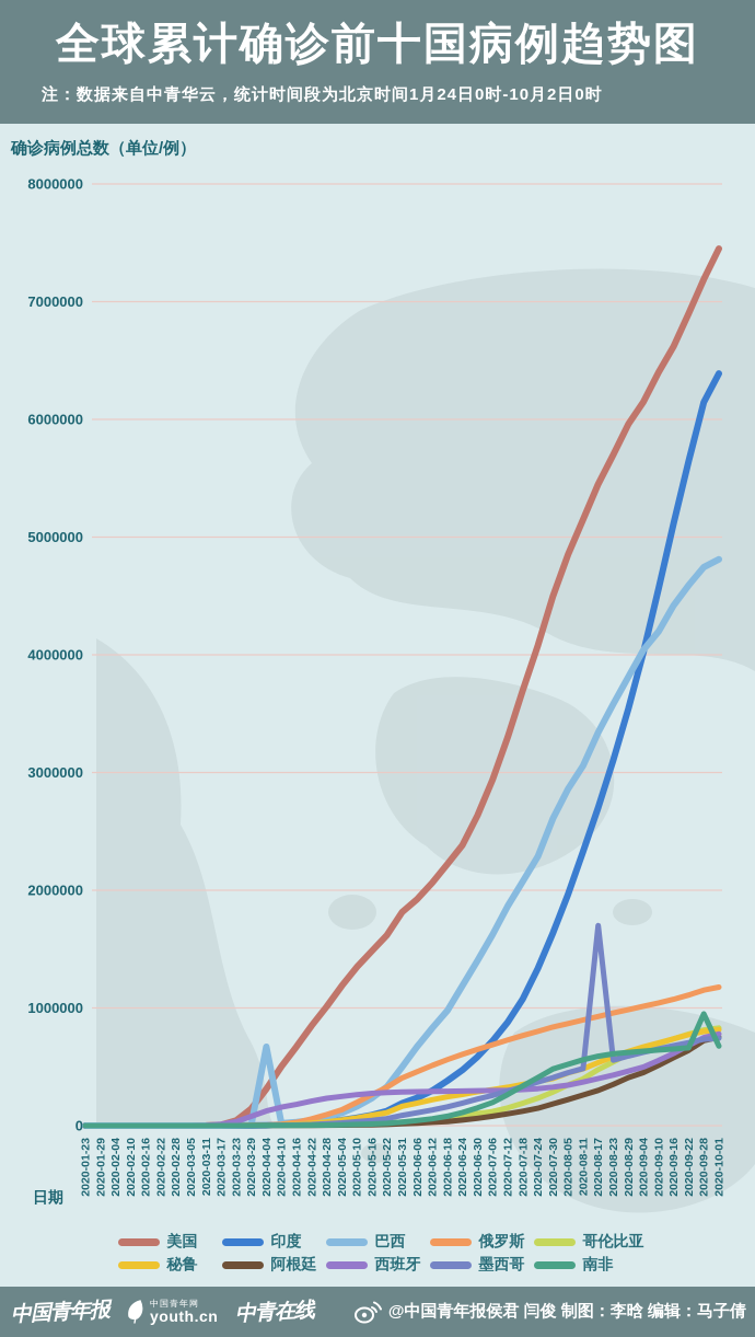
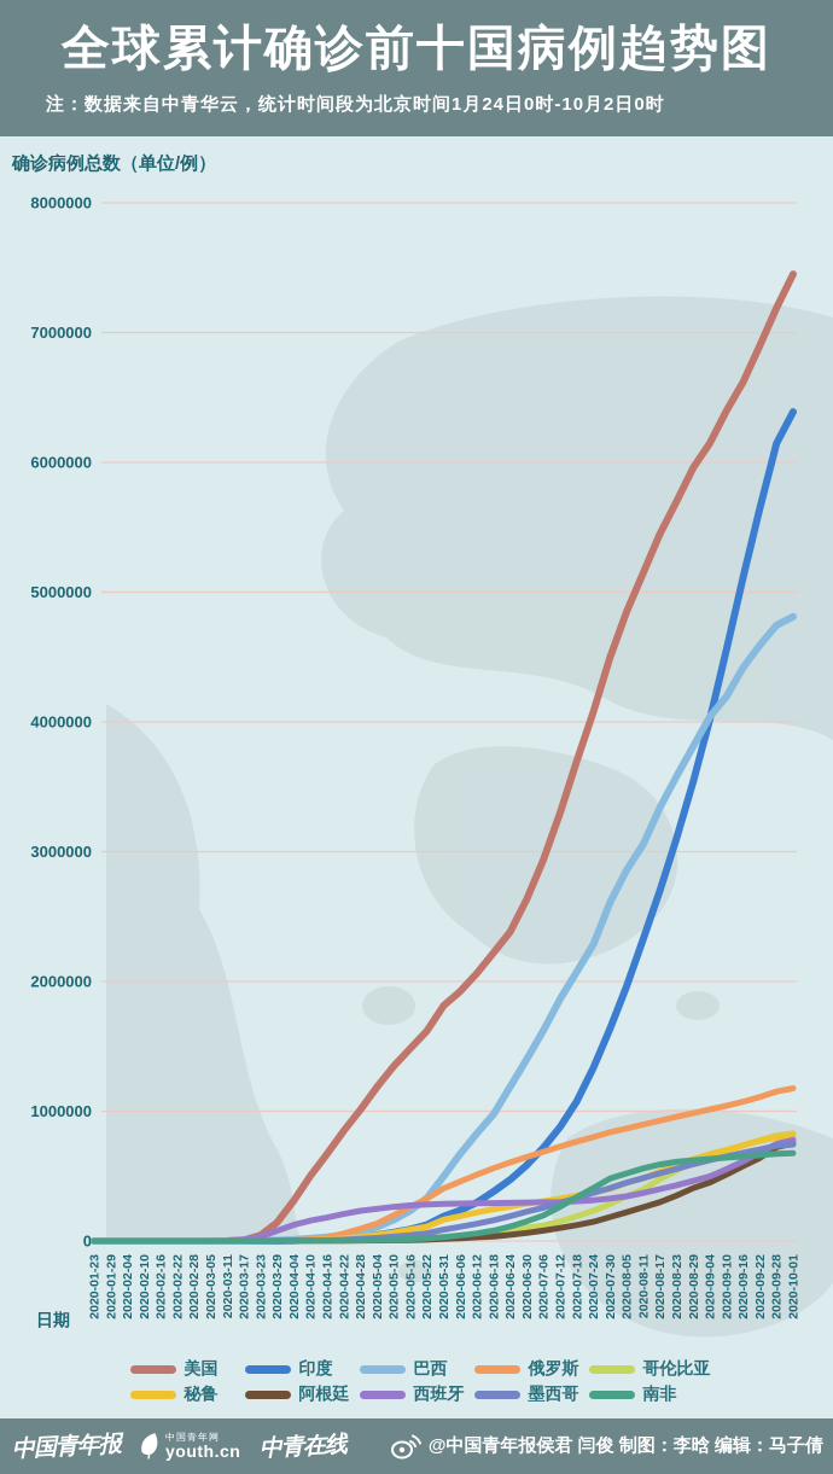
巴西/2020-04-04: 670000 -> 10000
墨西哥/2020-08-17: 1700000 -> 520000
南非/2020-09-28: 950000 -> 670000
